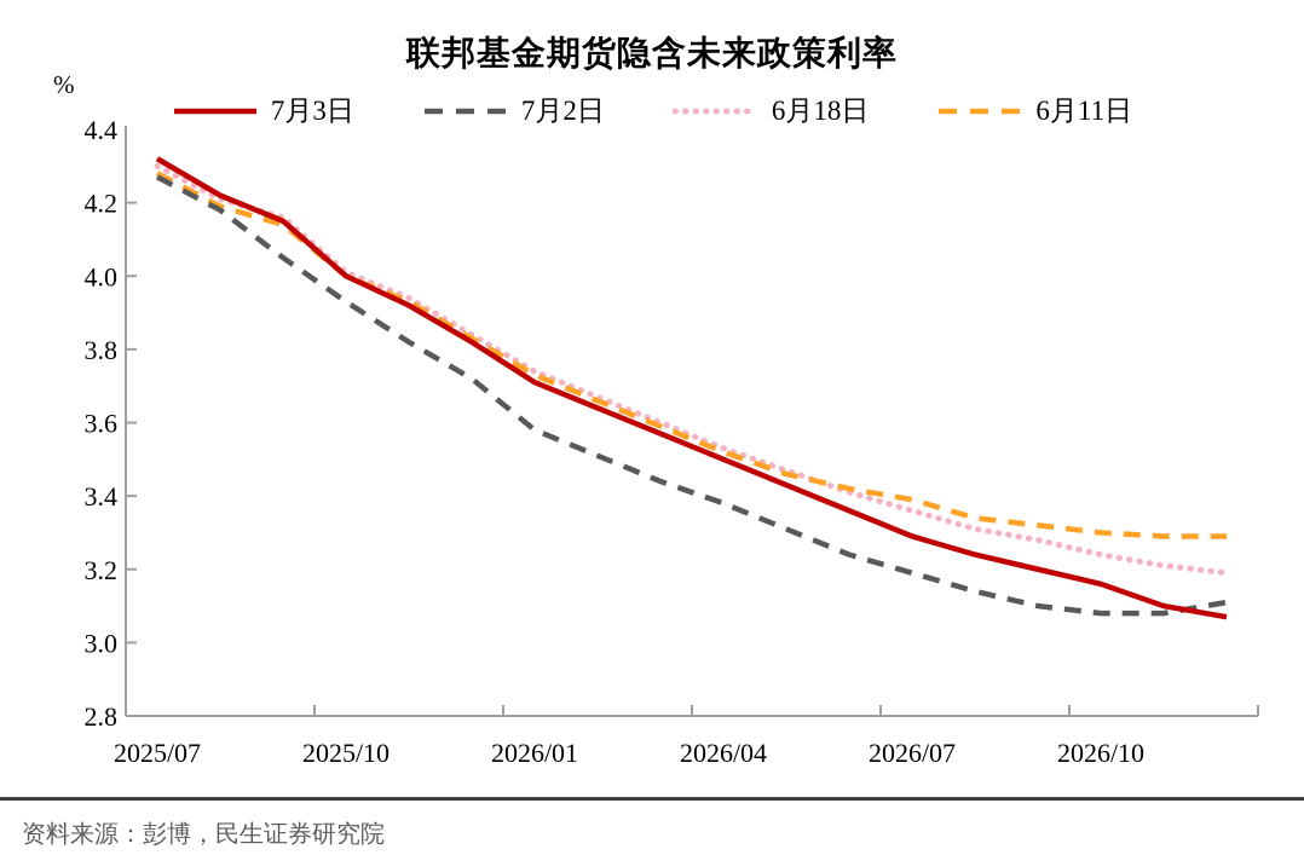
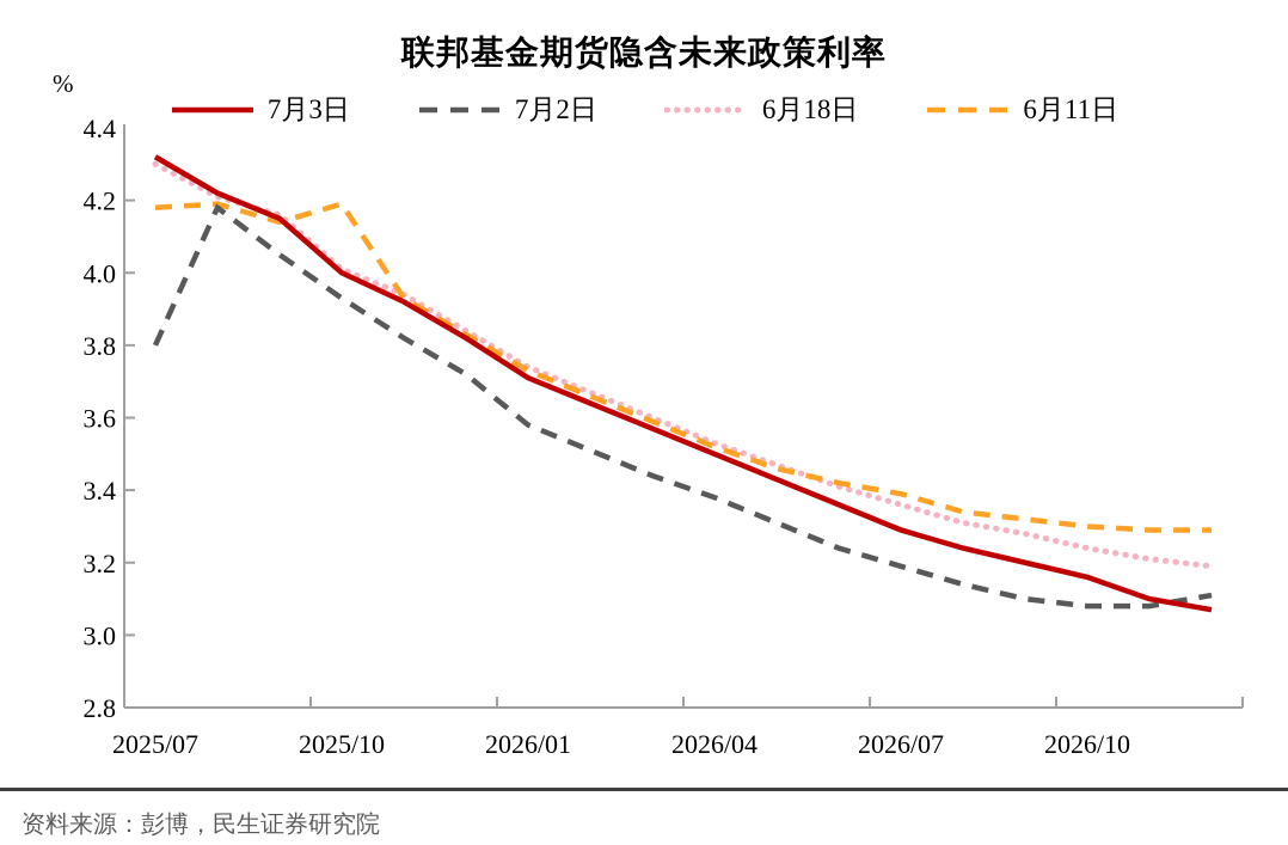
7月2日/2025/07: 4.27 -> 3.80
6月11日/2025/07: 4.28 -> 4.18
6月11日/2025/10: 4.00 -> 4.19
